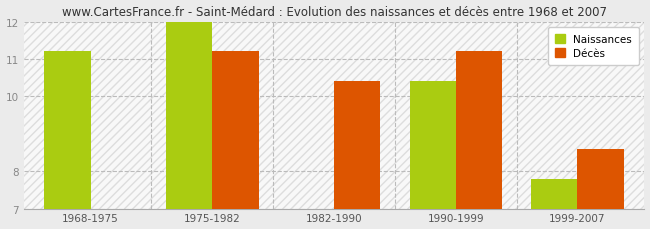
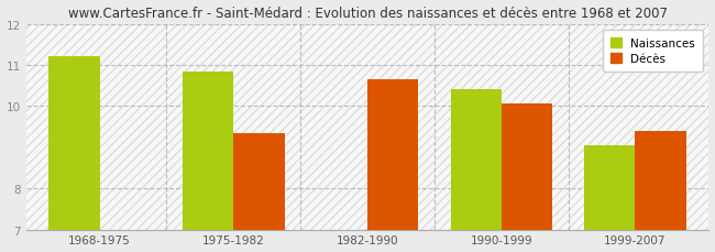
Naissances/1975-1982: 12.00 -> 10.85
Décès/1975-1982: 11.20 -> 9.35
Décès/1982-1990: 10.40 -> 10.65
Décès/1990-1999: 11.20 -> 10.05
Naissances/1999-2007: 7.80 -> 9.05
Décès/1999-2007: 8.60 -> 9.40
